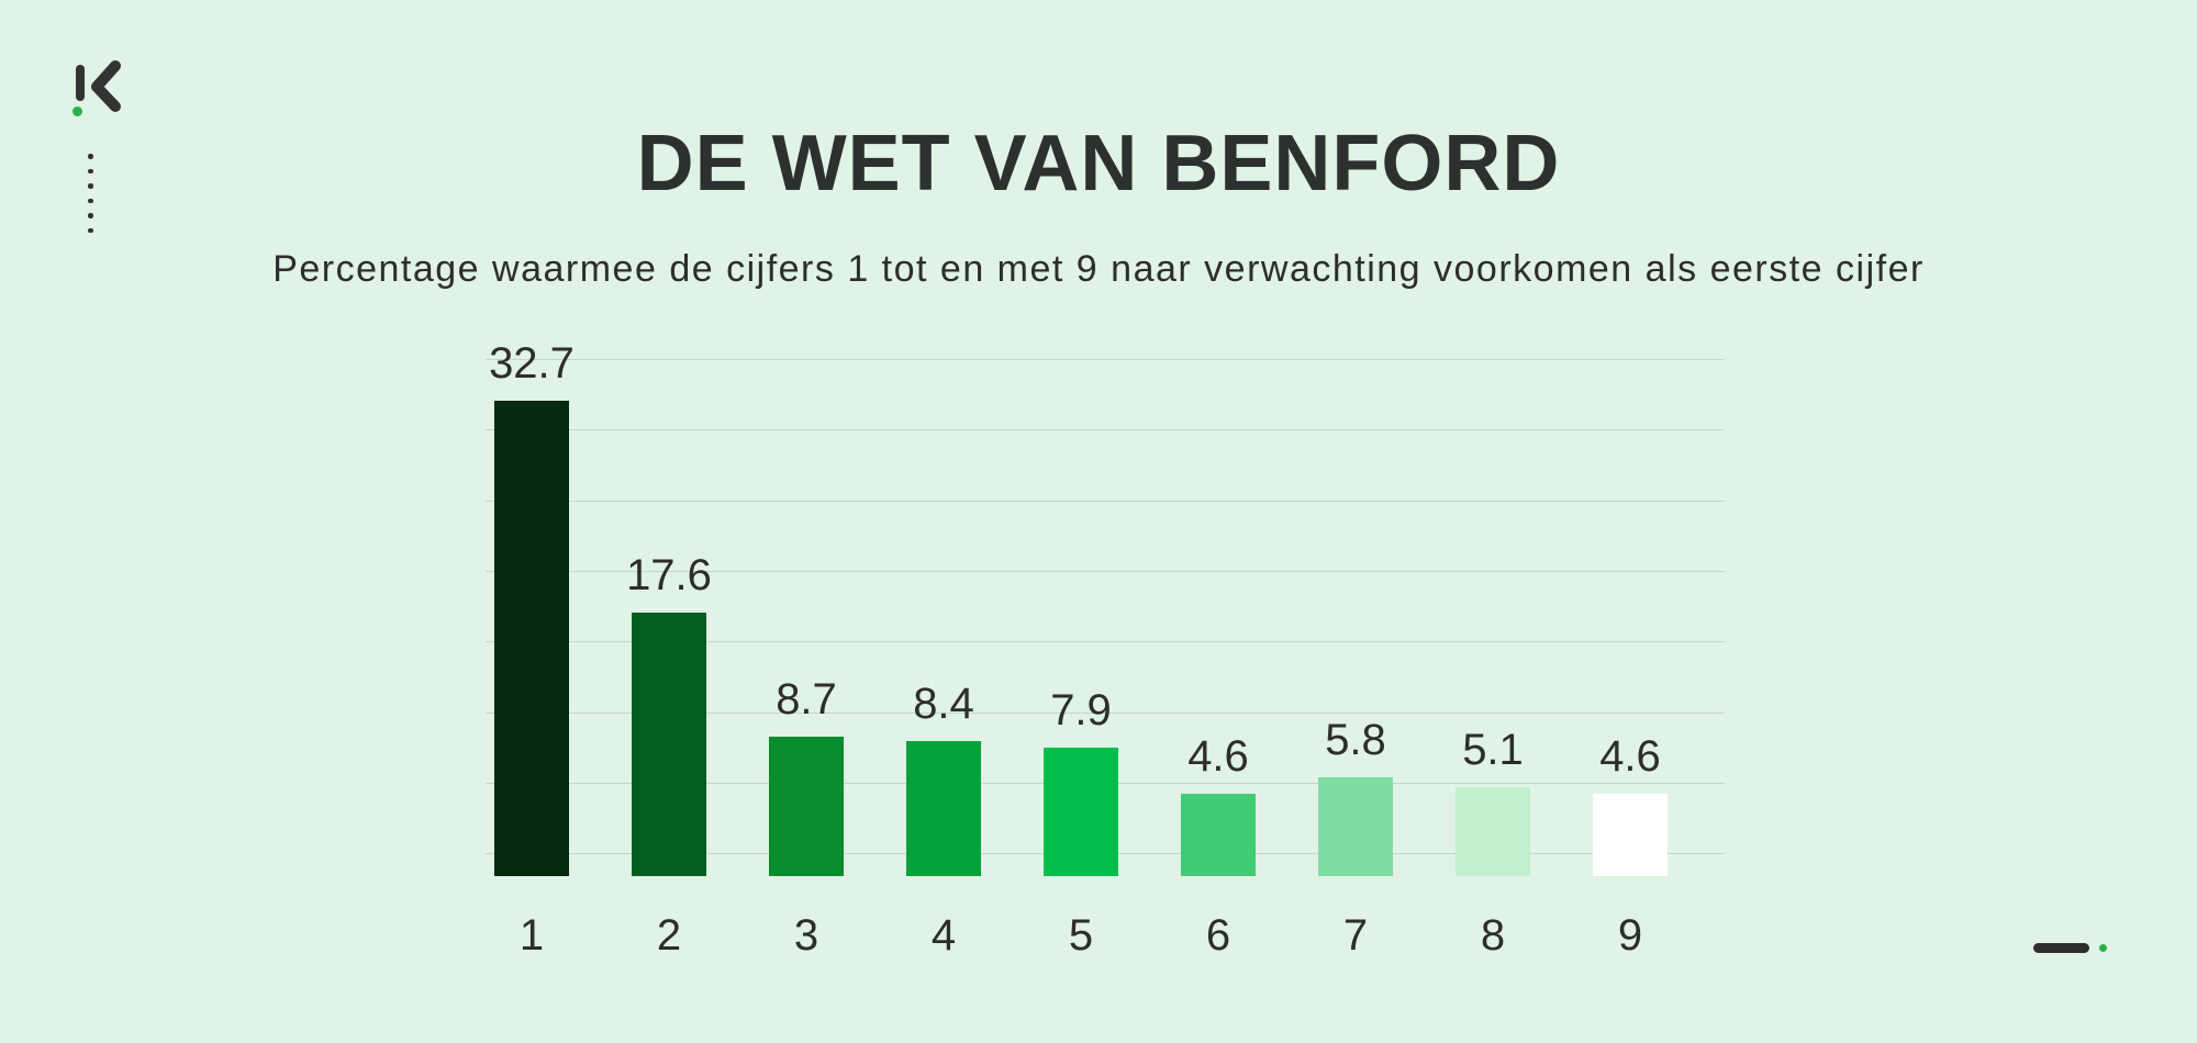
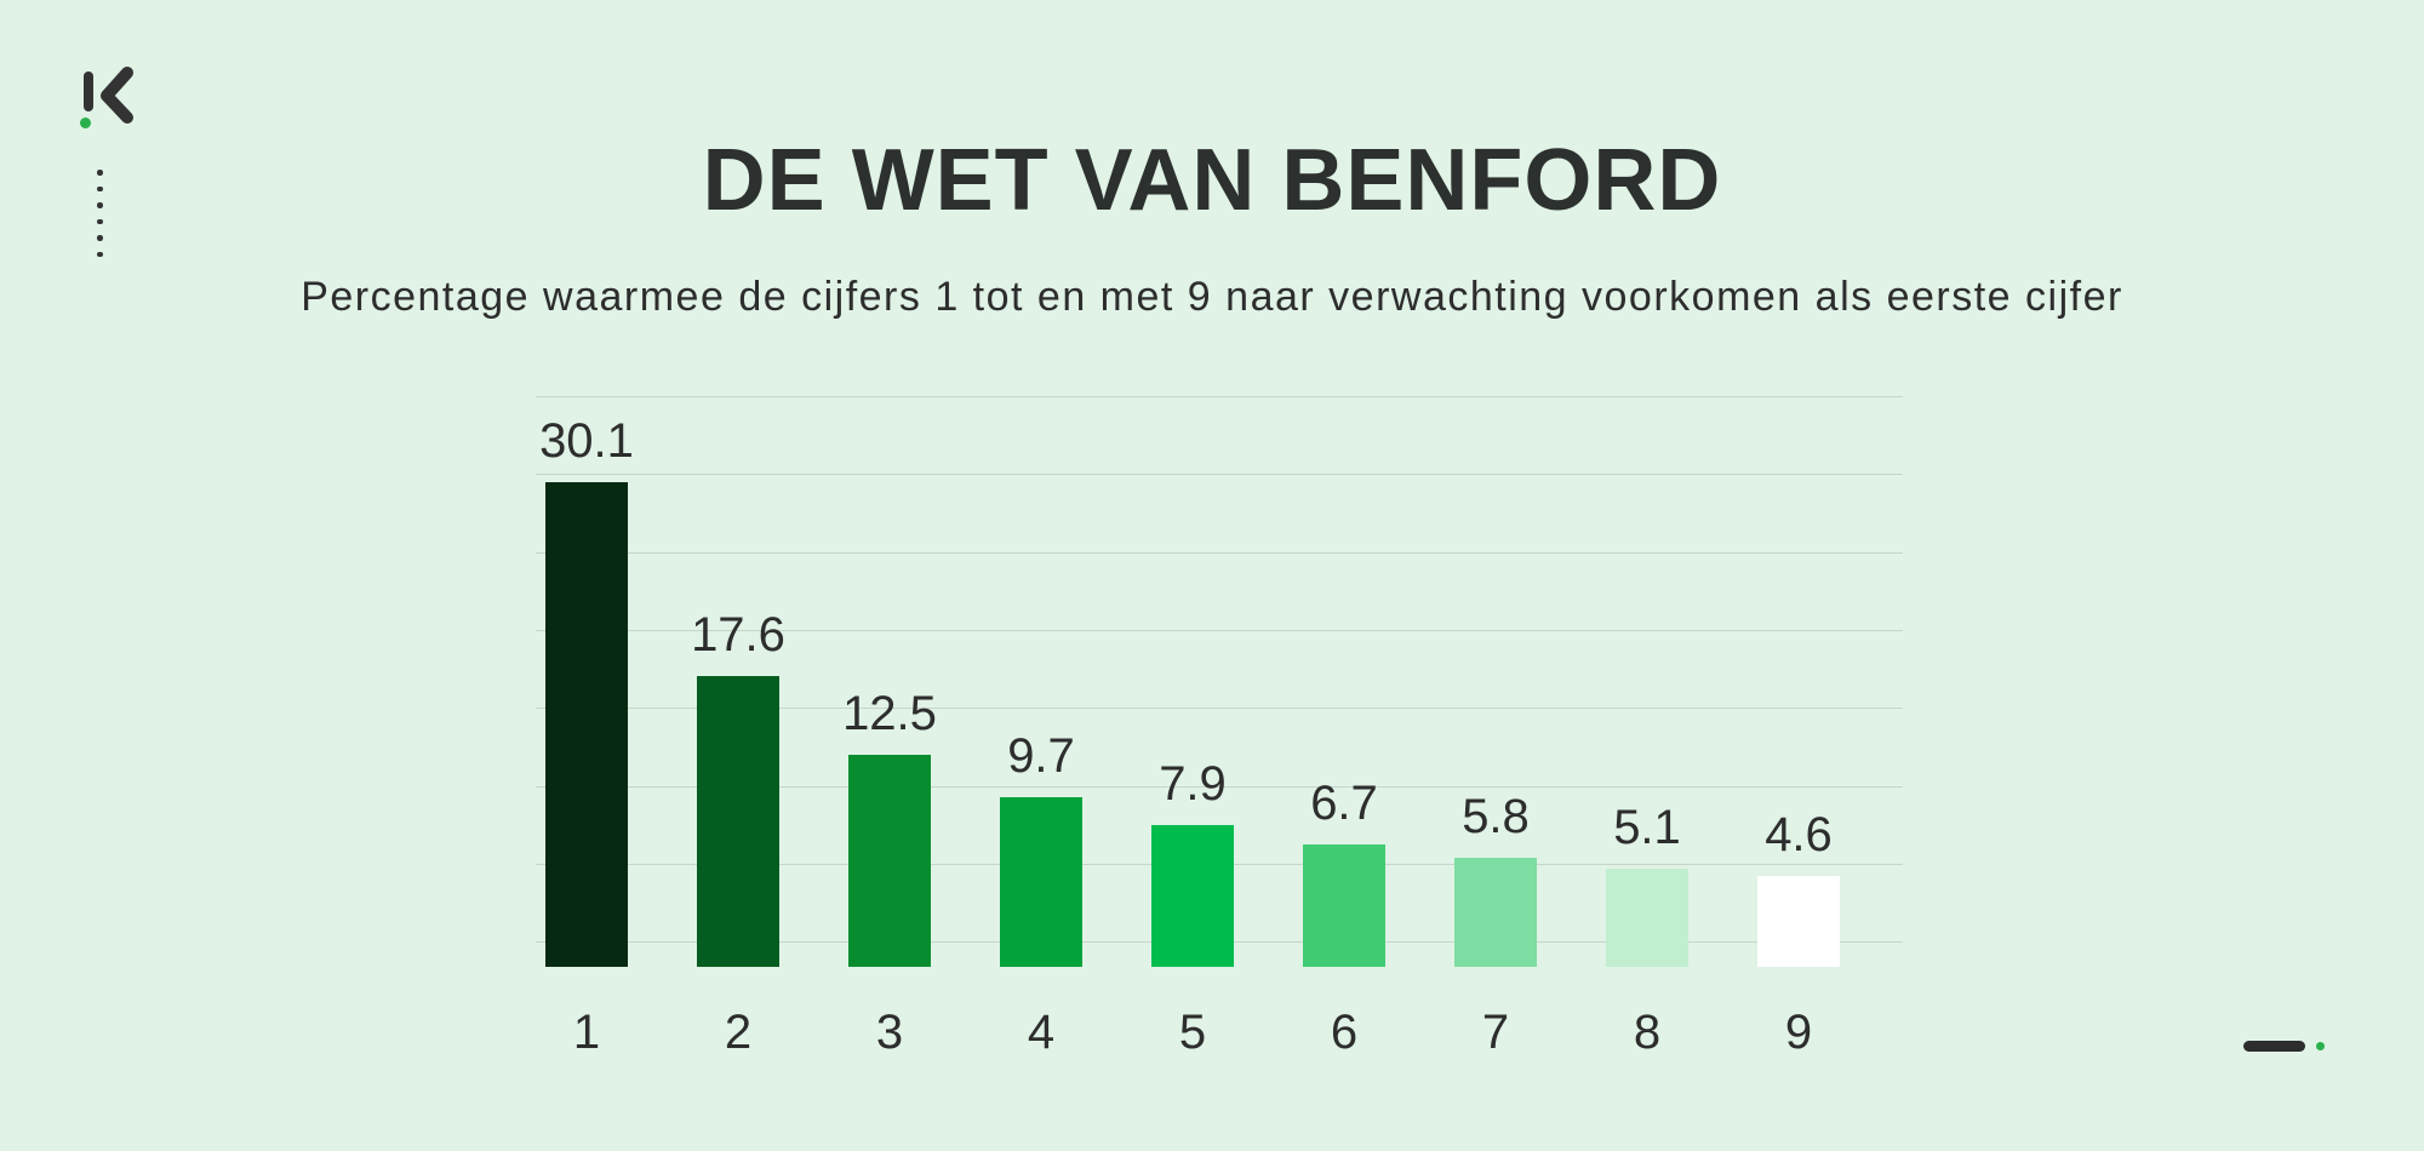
1: 32.7 -> 30.1
3: 8.7 -> 12.5
4: 8.4 -> 9.7
6: 4.6 -> 6.7
